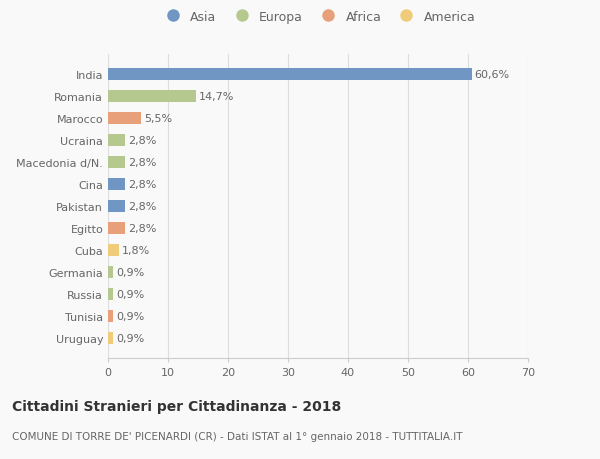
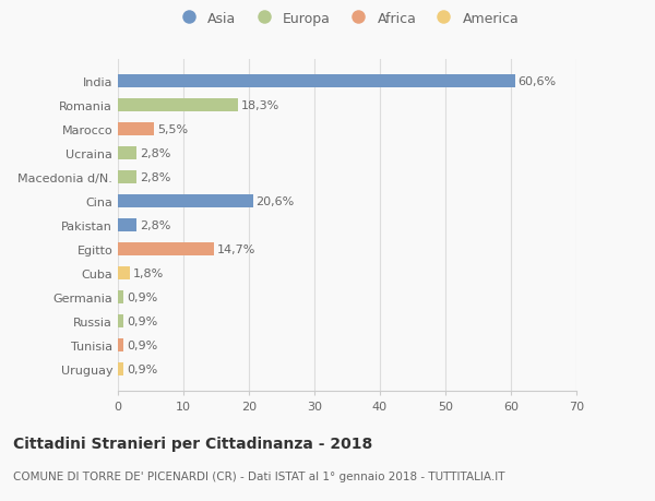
Romania: 14,7% -> 18,3%
Cina: 2,8% -> 20,6%
Egitto: 2,8% -> 14,7%
